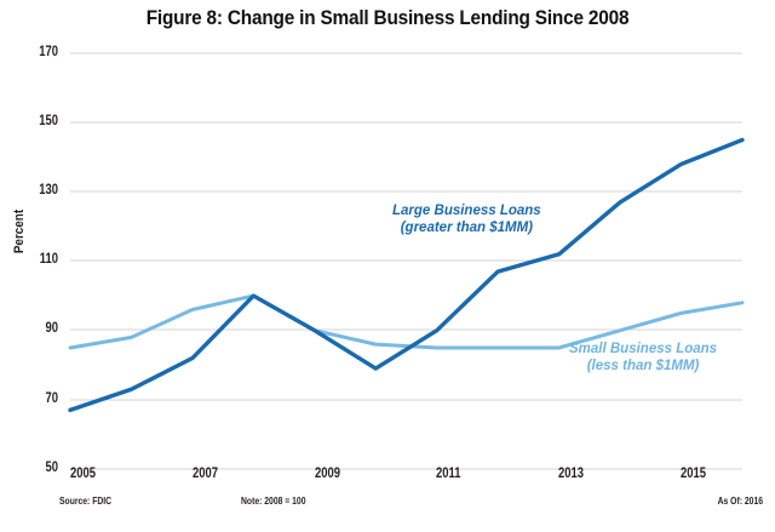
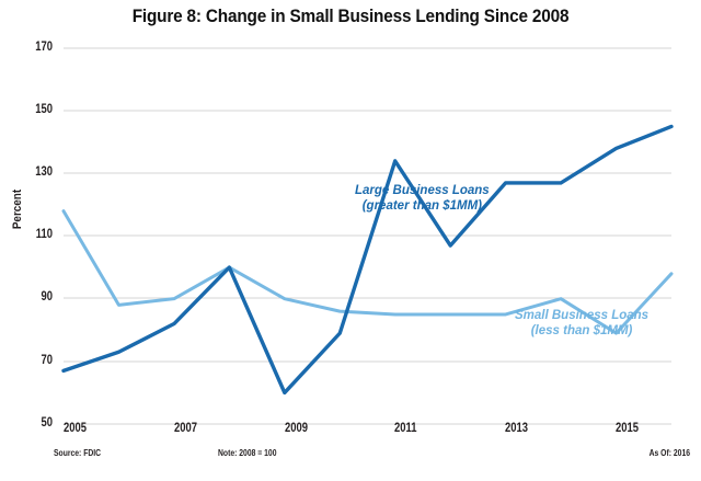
Small Business Loans (less than $1MM)/2005: 85 -> 118
Small Business Loans (less than $1MM)/2007: 96 -> 90
Large Business Loans (greater than $1MM)/2009: 90 -> 60
Large Business Loans (greater than $1MM)/2011: 90 -> 134
Large Business Loans (greater than $1MM)/2013: 112 -> 127
Small Business Loans (less than $1MM)/2015: 95 -> 79
